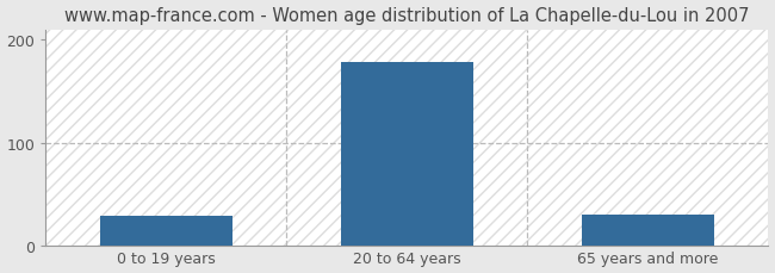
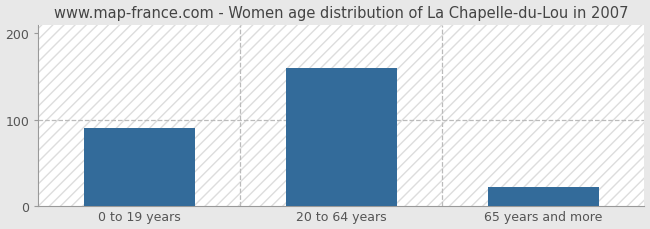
0 to 19 years: 28 -> 90
20 to 64 years: 178 -> 160
65 years and more: 30 -> 22
